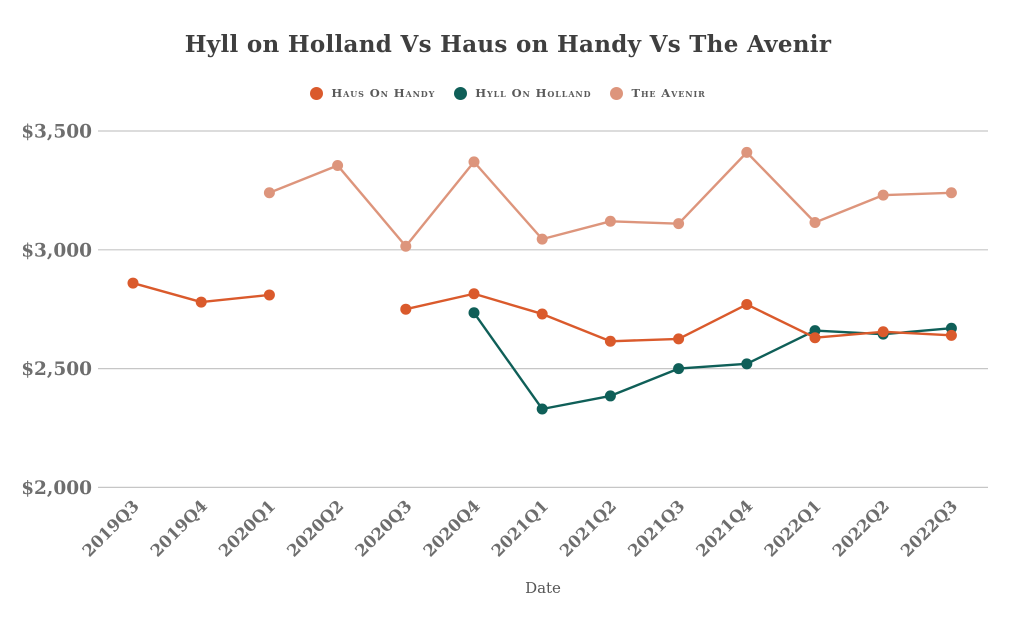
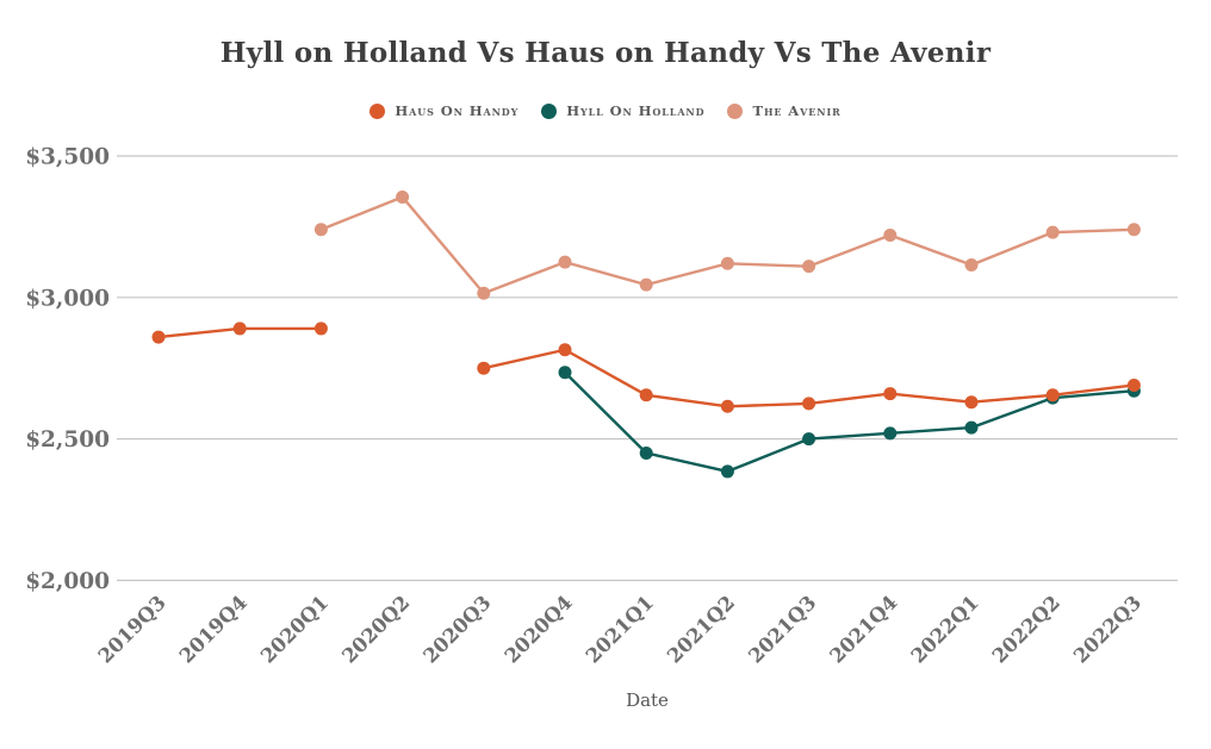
Haus On Handy/2019Q4: $2780 -> $2890
Haus On Handy/2020Q1: $2810 -> $2890
The Avenir/2020Q4: $3370 -> $3120
Haus On Handy/2021Q1: $2730 -> $2660
Hyll On Holland/2021Q1: $2330 -> $2450
Haus On Handy/2021Q4: $2770 -> $2660
The Avenir/2021Q4: $3410 -> $3220
Hyll On Holland/2022Q1: $2660 -> $2540
Haus On Handy/2022Q3: $2640 -> $2690
